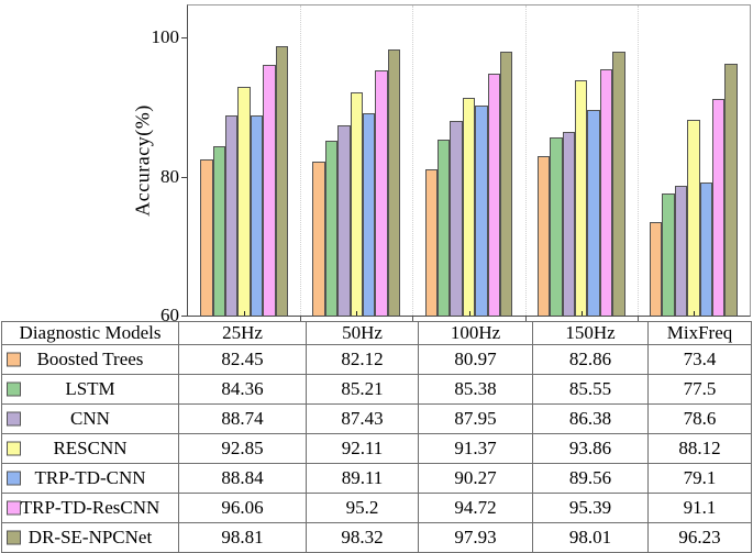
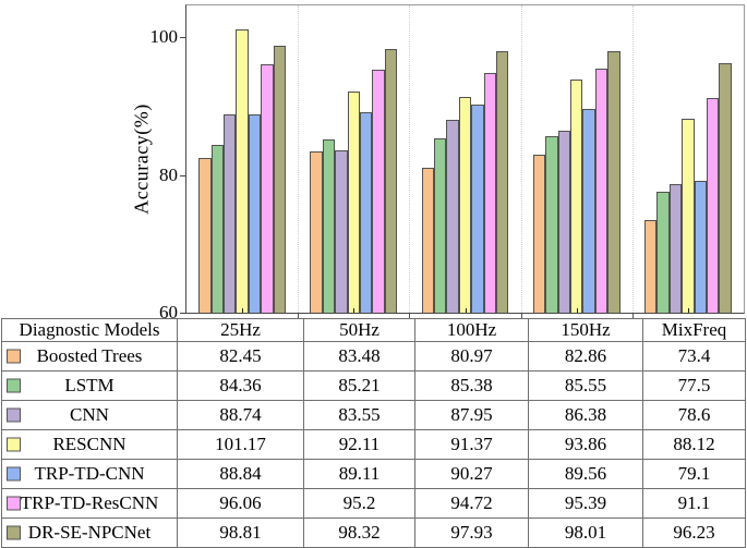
RESCNN/25Hz: 92.85 -> 101.17
Boosted Trees/50Hz: 82.12 -> 83.48
CNN/50Hz: 87.43 -> 83.55
